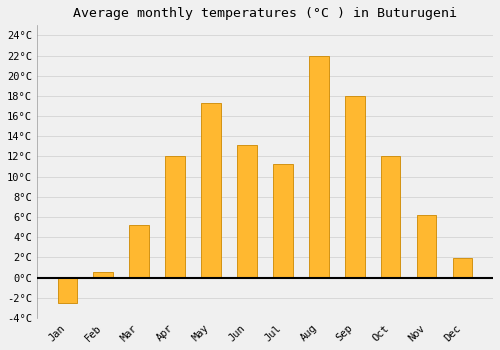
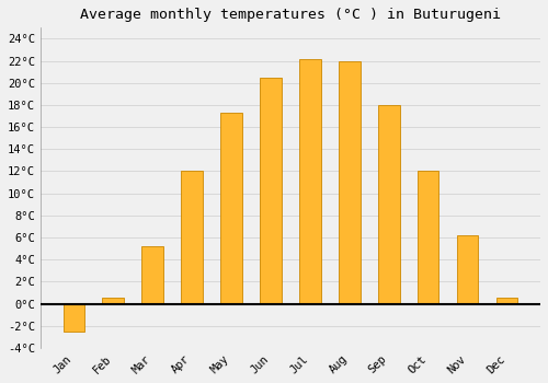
Jun: 13.1°C -> 20.5°C
Jul: 11.3°C -> 22.2°C
Dec: 1.9°C -> 0.5°C
